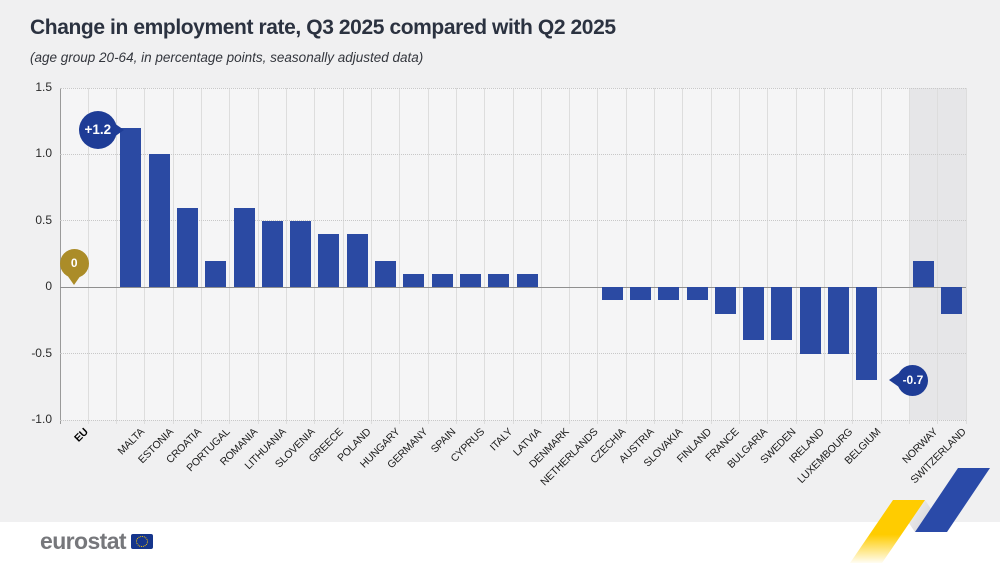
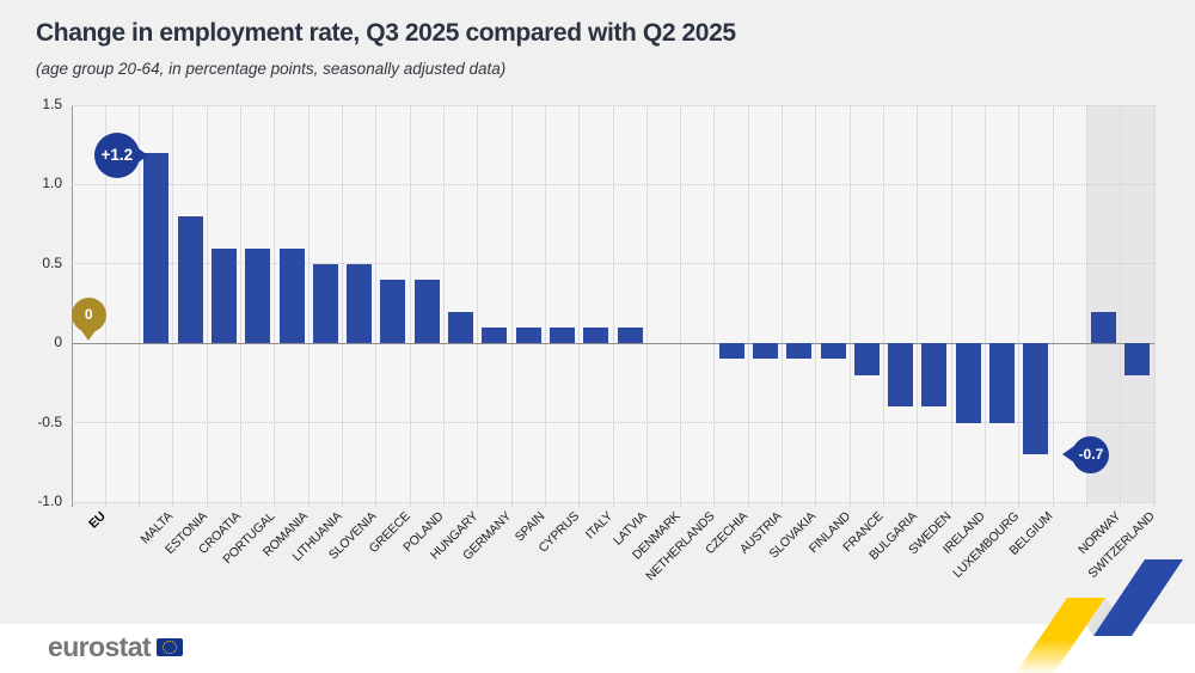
ESTONIA: 1.0 -> 0.8
PORTUGAL: 0.2 -> 0.6
